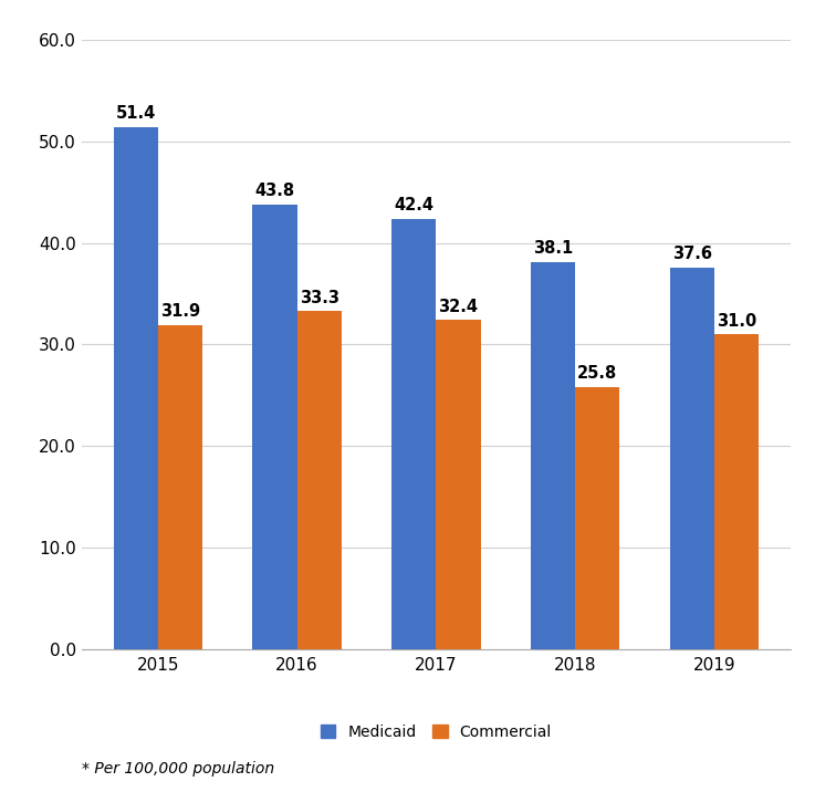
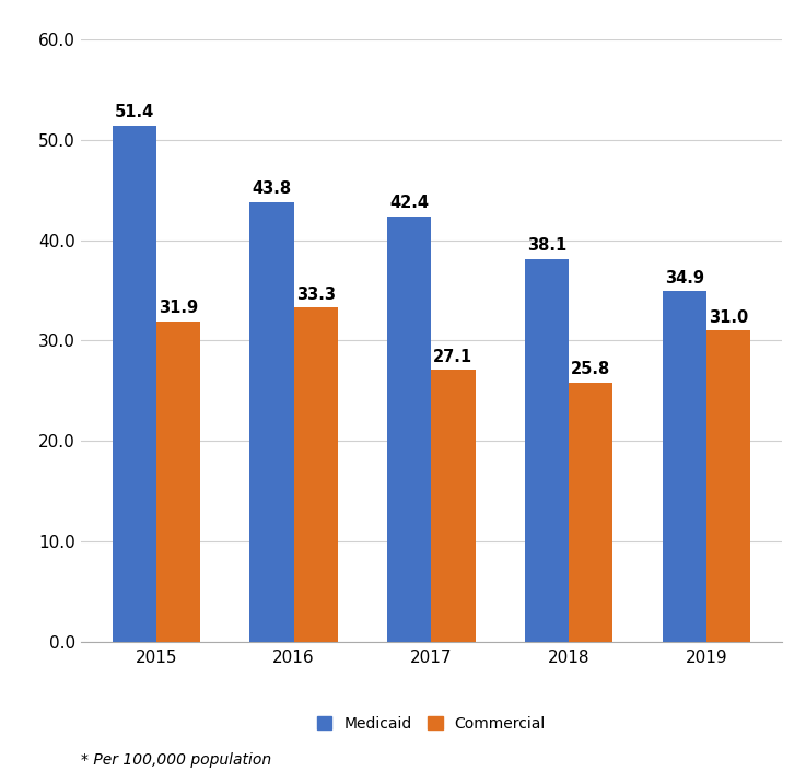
Commercial/2017: 32.4 -> 27.1
Medicaid/2019: 37.6 -> 34.9
